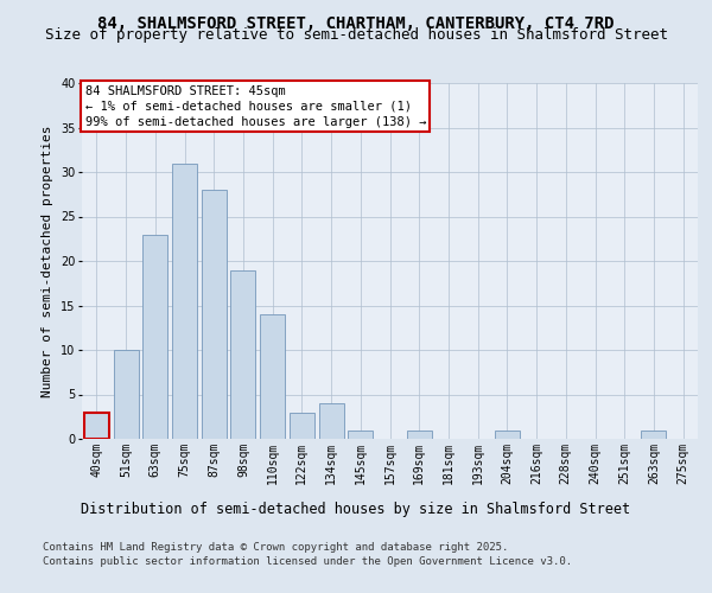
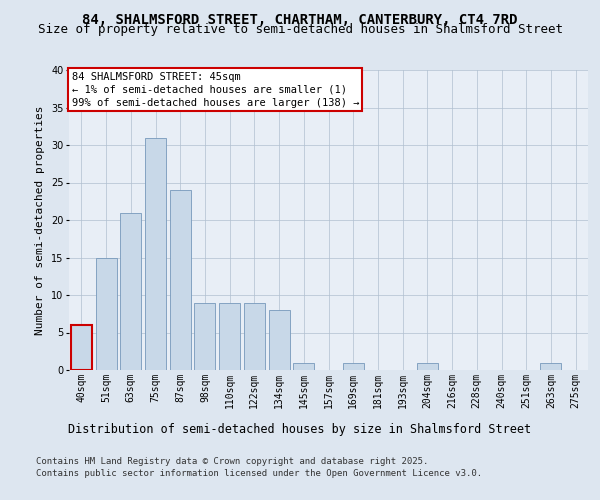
40sqm: 3 -> 6
51sqm: 10 -> 15
63sqm: 23 -> 21
87sqm: 28 -> 24
98sqm: 19 -> 9
110sqm: 14 -> 9
122sqm: 3 -> 9
134sqm: 4 -> 8
